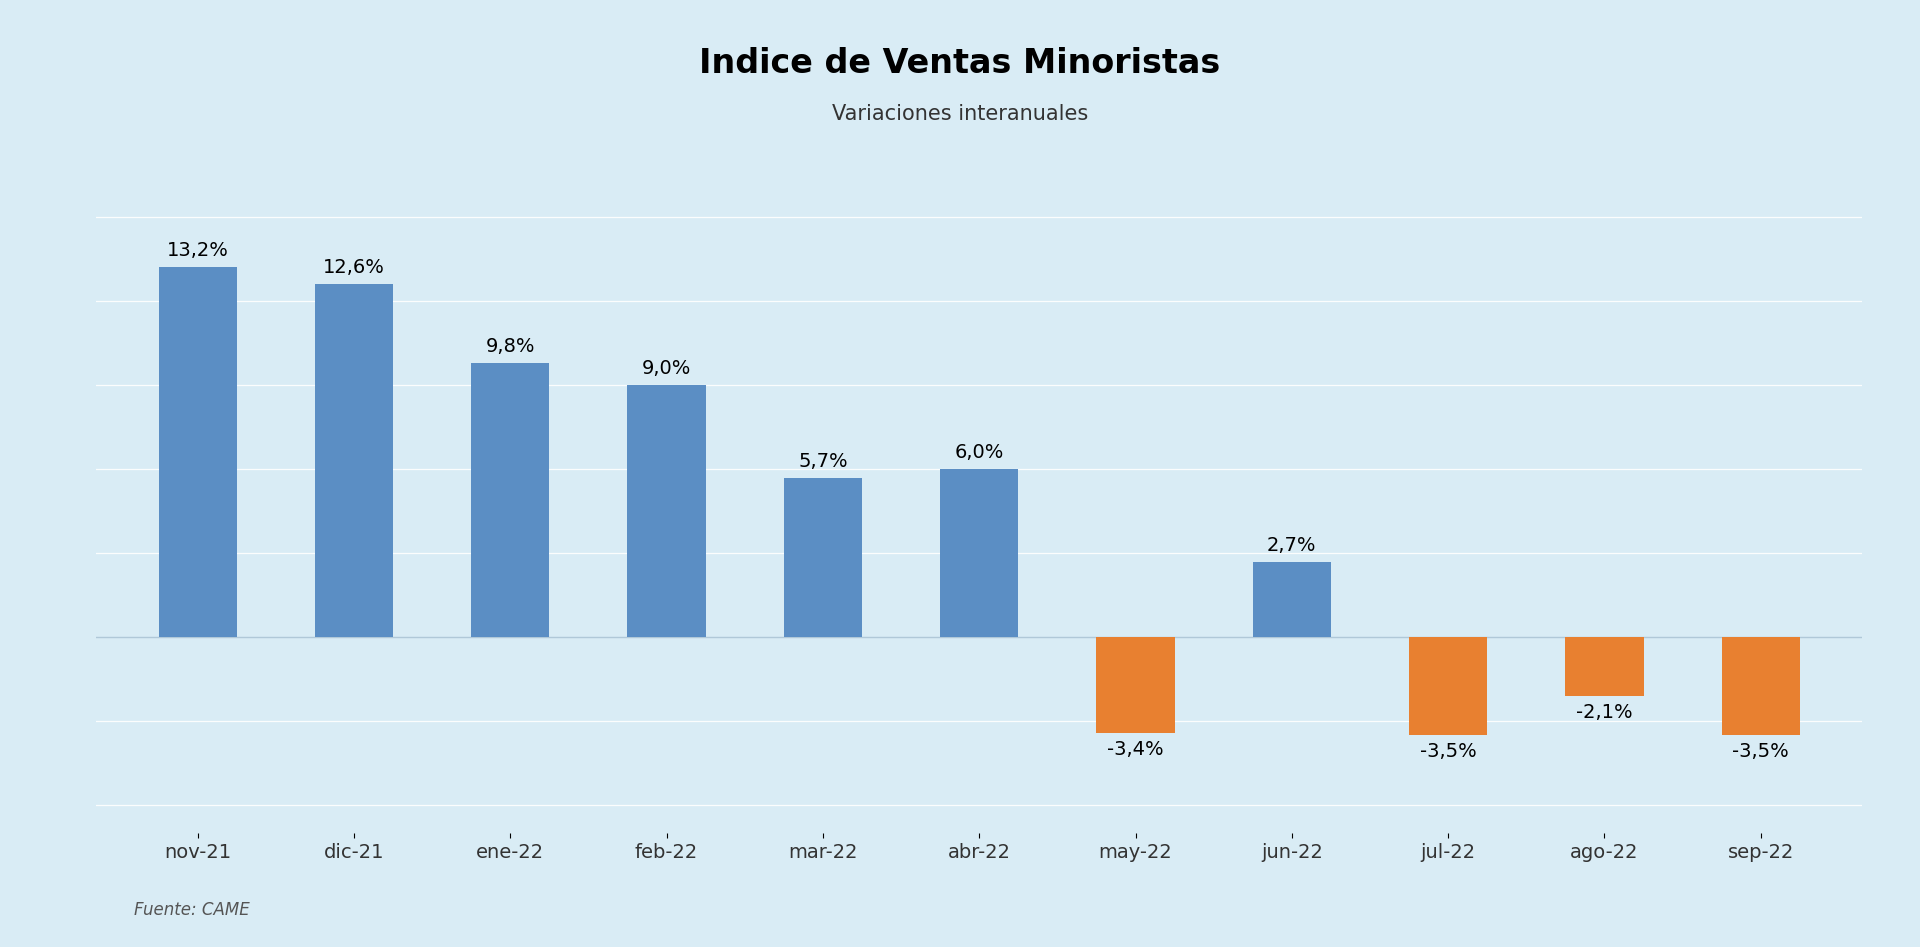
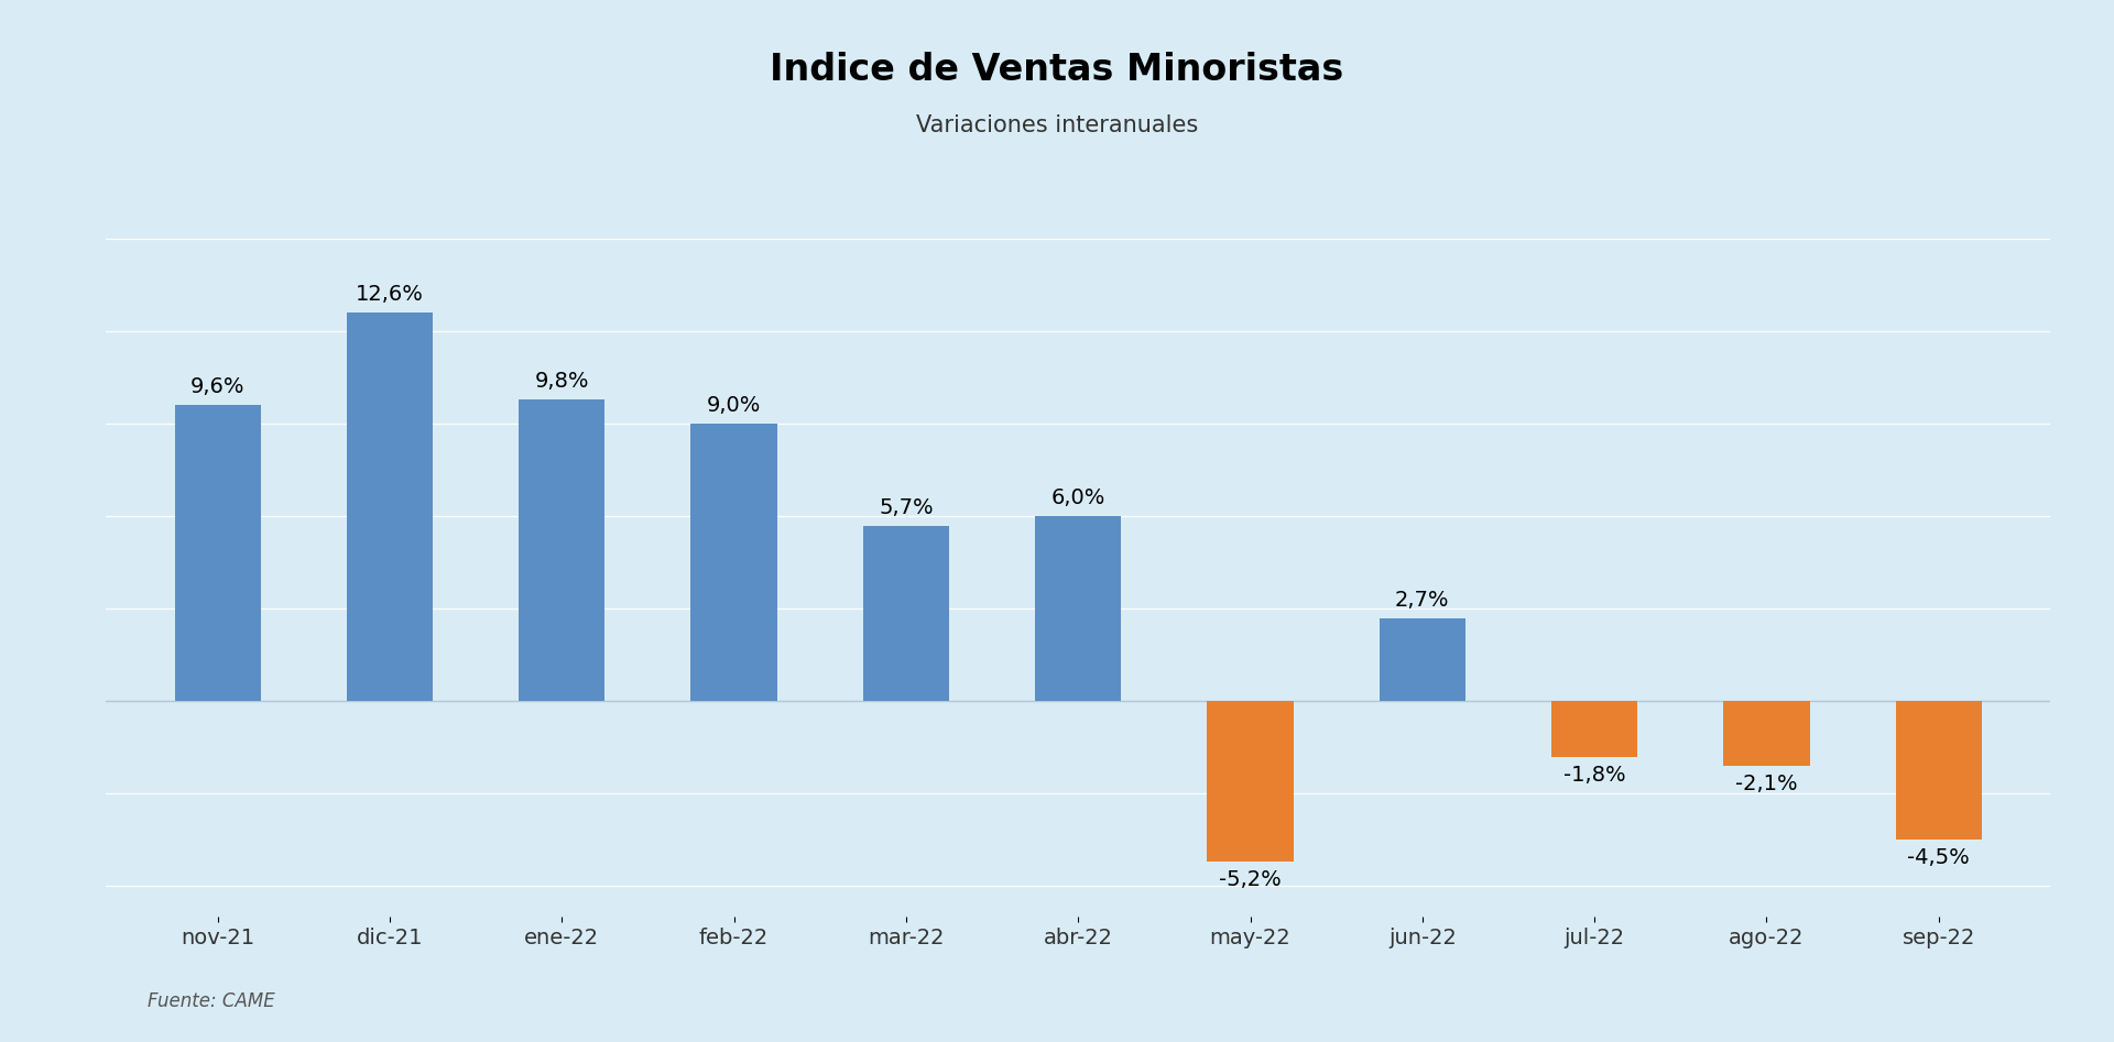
nov-21: 13,2% -> 9,6%
may-22: -3,4% -> -5,2%
jul-22: -3,5% -> -1,8%
sep-22: -3,5% -> -4,5%
